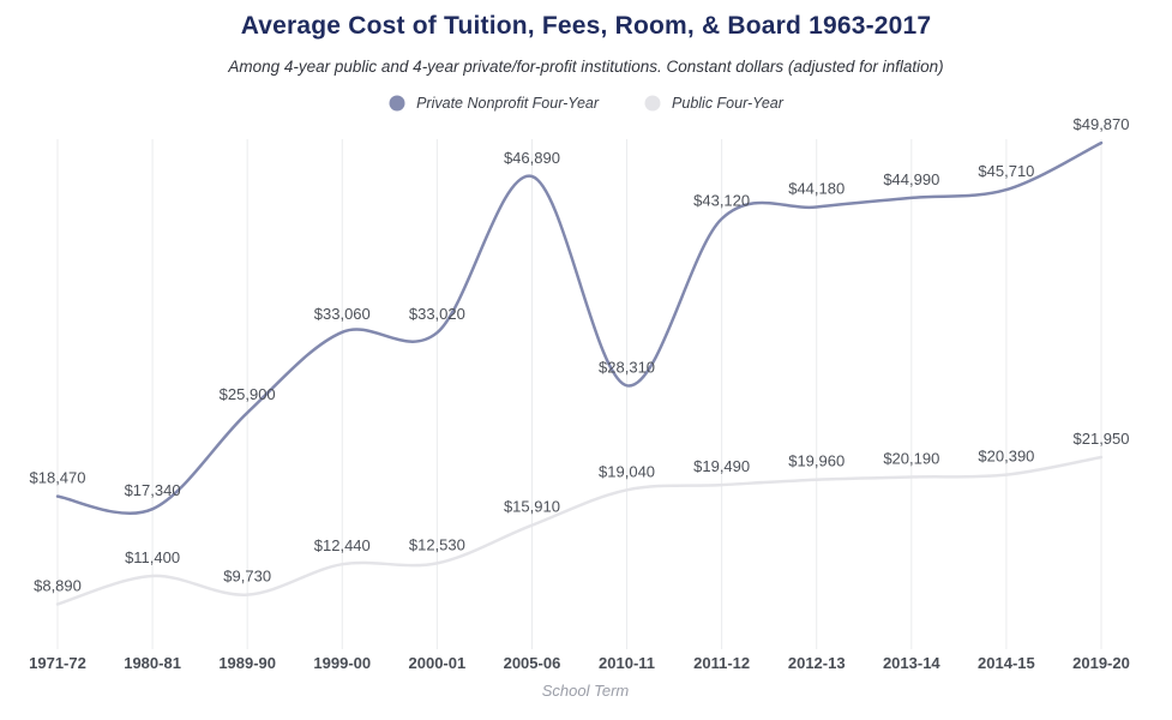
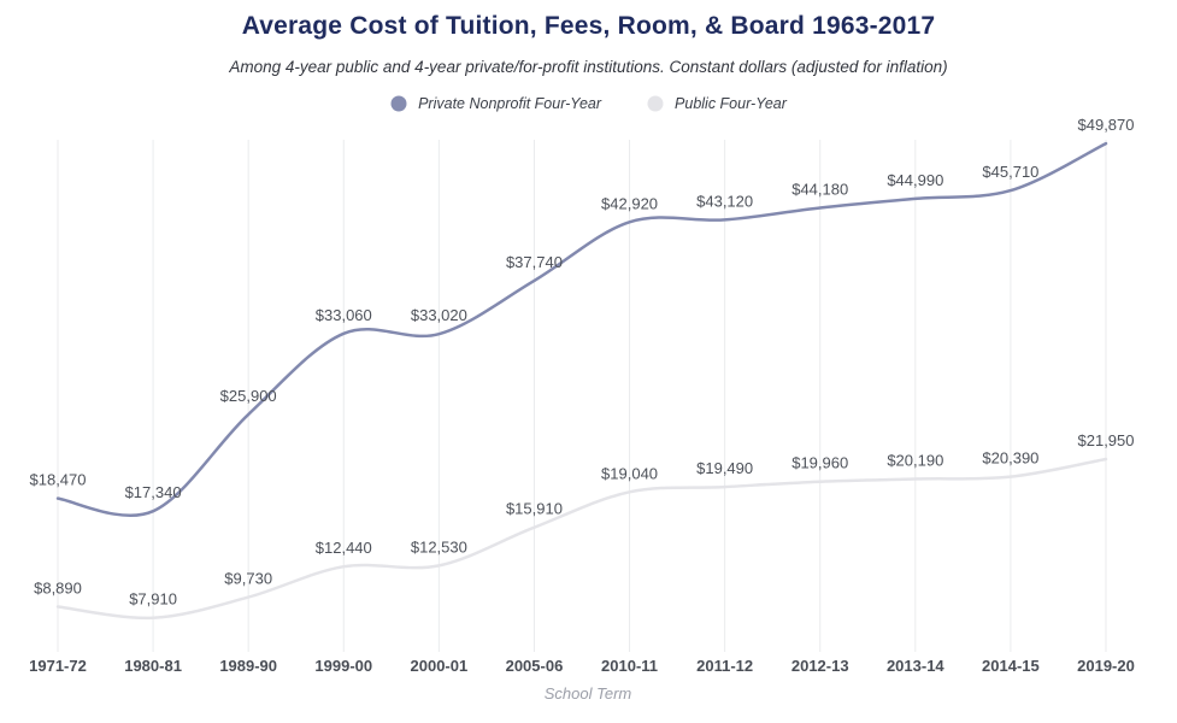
Public Four-Year/1980-81: $11,400 -> $7,910
Private Nonprofit Four-Year/2005-06: $46,890 -> $37,740
Private Nonprofit Four-Year/2010-11: $28,310 -> $42,920
